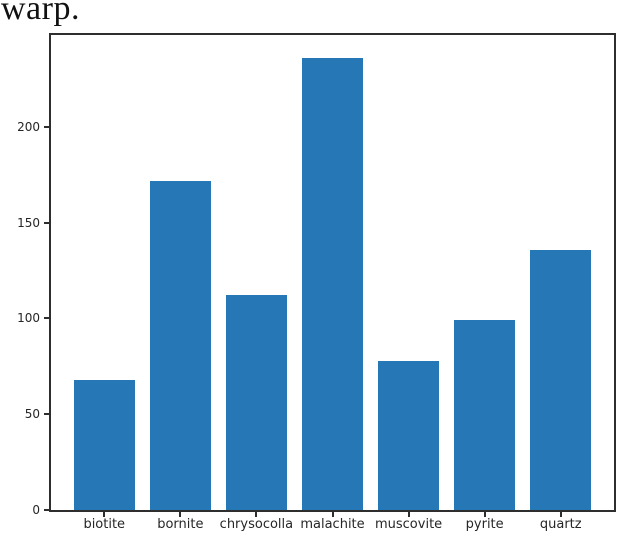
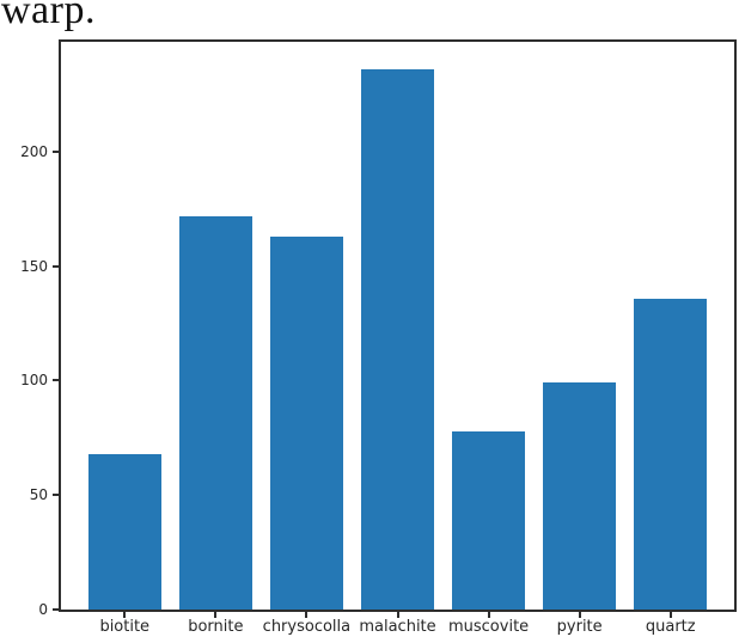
chrysocolla: 112 -> 163
